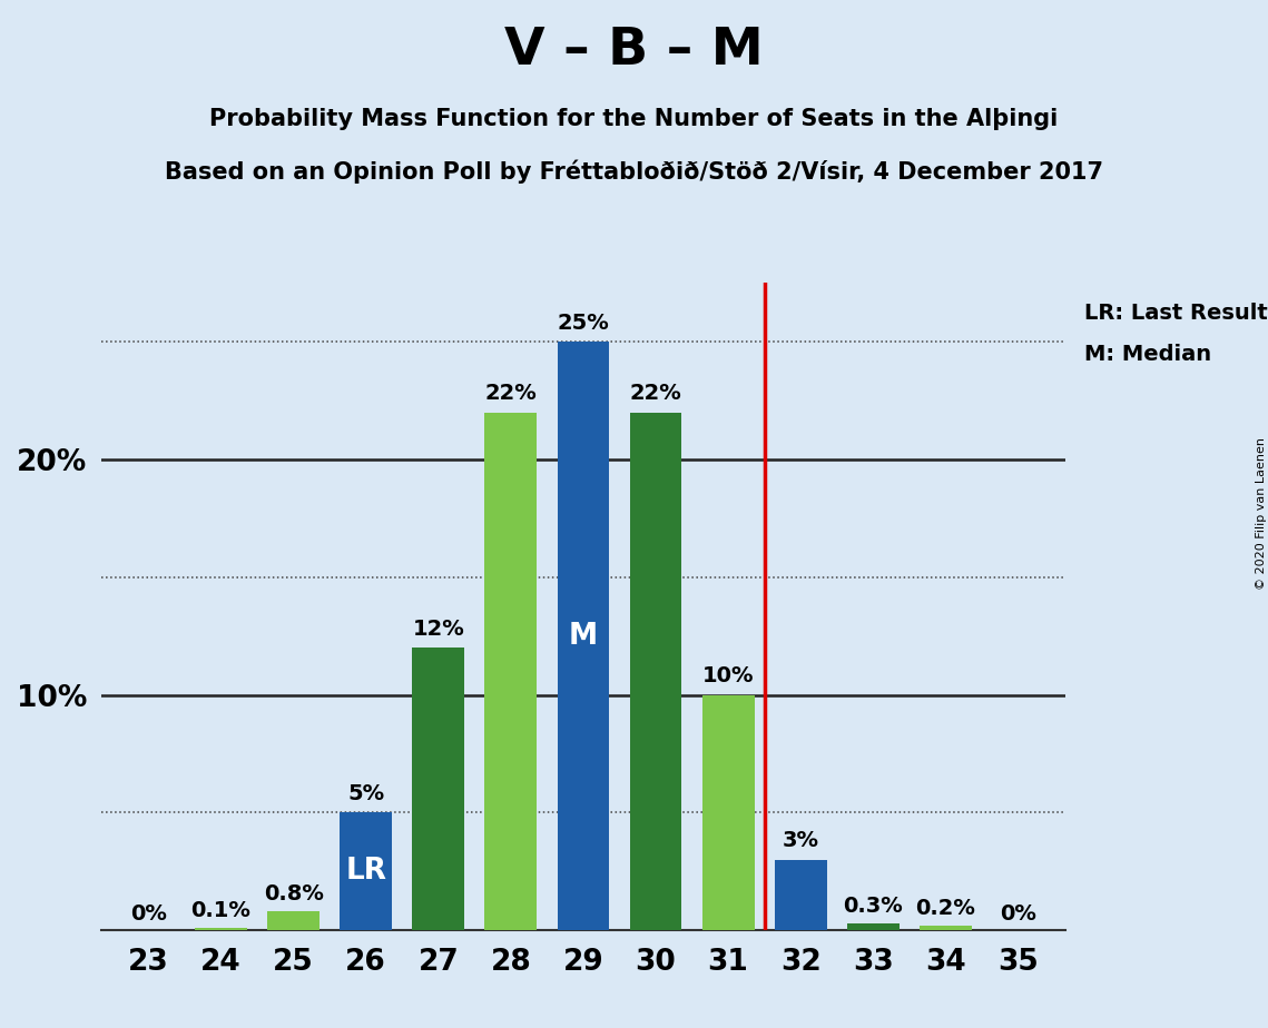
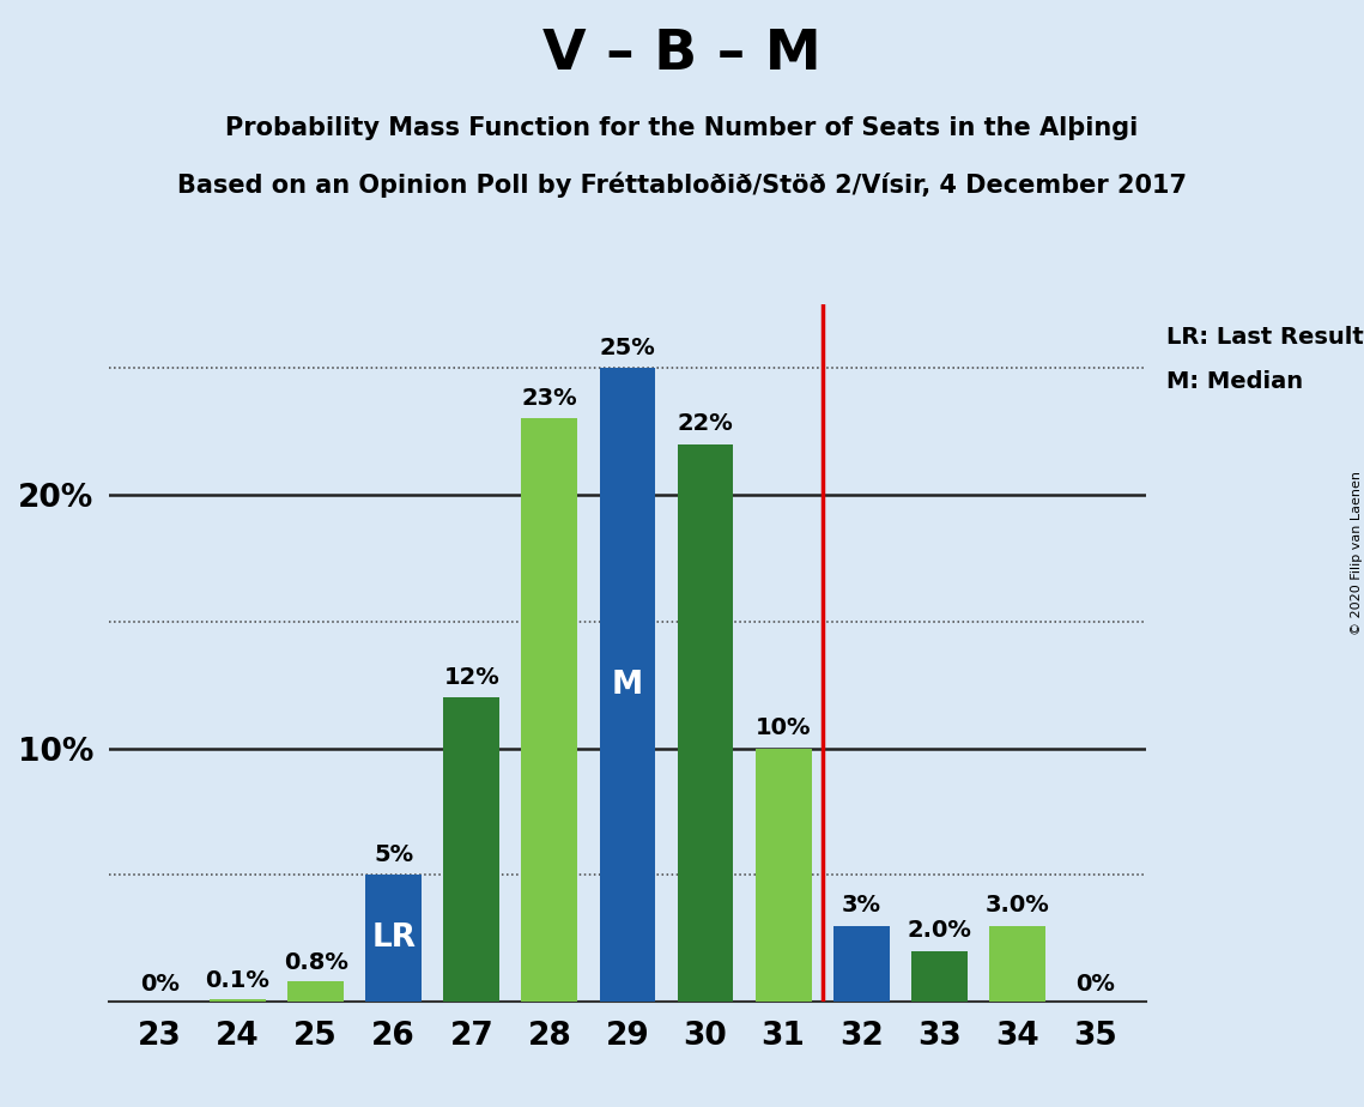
28: 22% -> 23%
33: 0.3% -> 2.0%
34: 0.2% -> 3.0%
